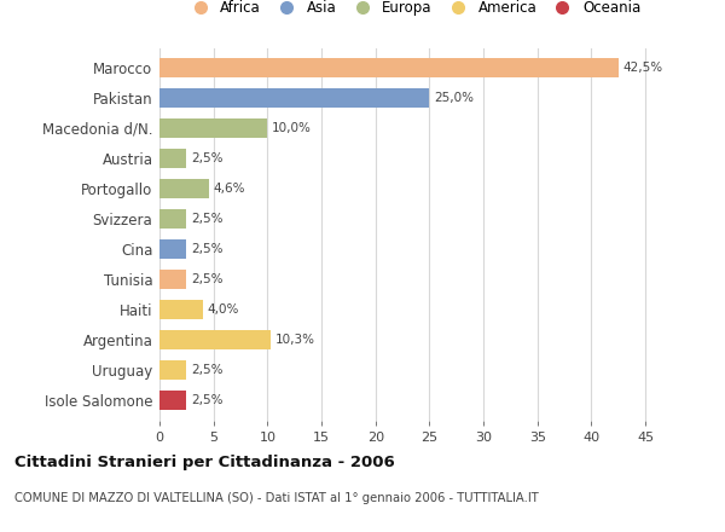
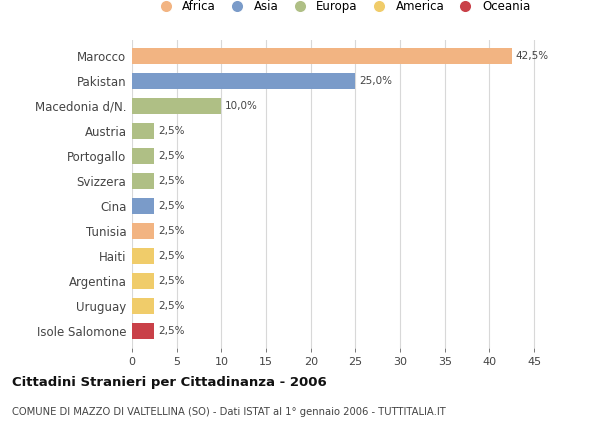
Portogallo: 4,6% -> 2,5%
Haiti: 4,0% -> 2,5%
Argentina: 10,3% -> 2,5%
